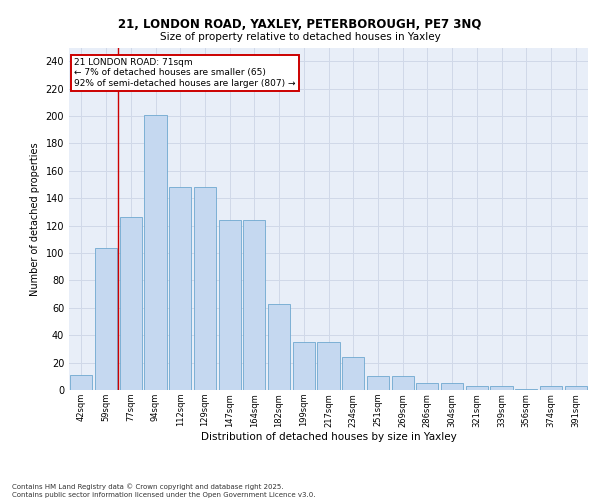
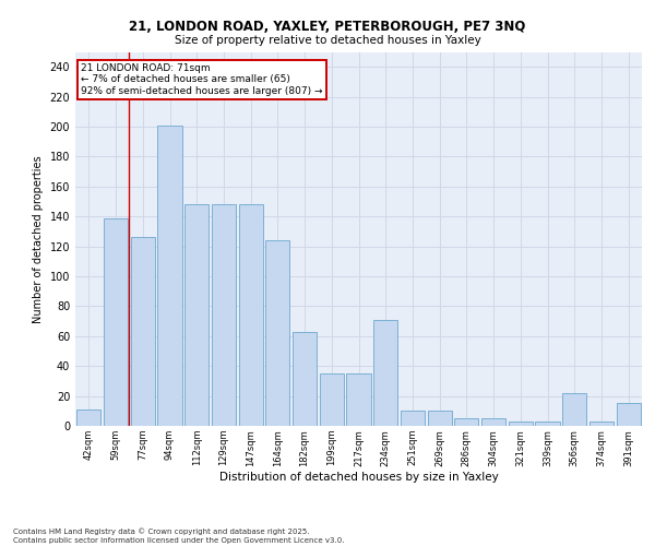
59sqm: 104 -> 139
147sqm: 124 -> 148
234sqm: 24 -> 71
356sqm: 1 -> 22
391sqm: 3 -> 15
